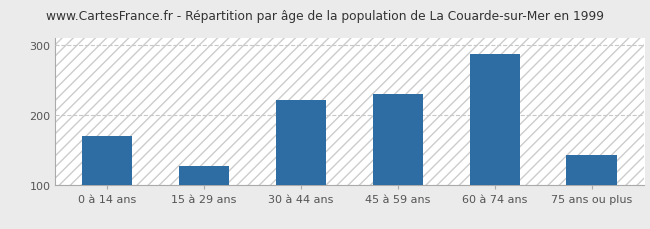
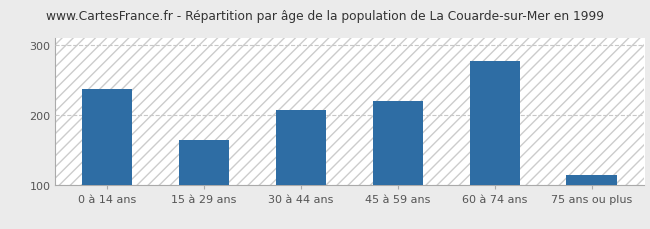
0 à 14 ans: 170 -> 238
15 à 29 ans: 128 -> 164
30 à 44 ans: 222 -> 208
45 à 59 ans: 230 -> 220
60 à 74 ans: 288 -> 278
75 ans ou plus: 143 -> 114
